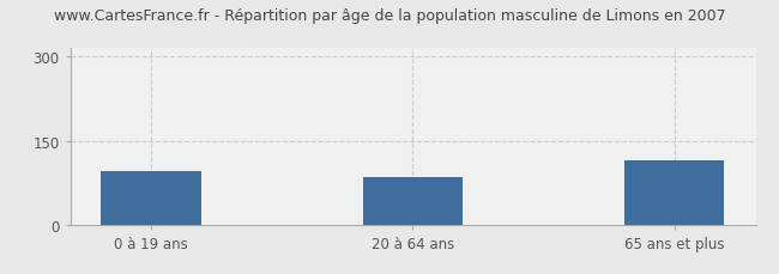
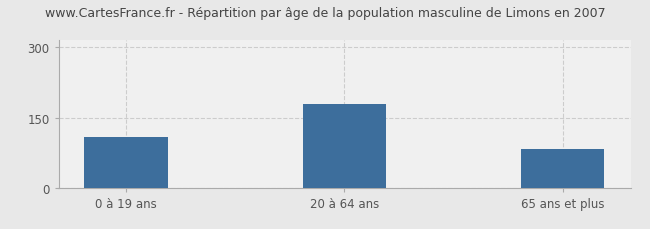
0 à 19 ans: 95 -> 108
20 à 64 ans: 85 -> 178
65 ans et plus: 115 -> 82
